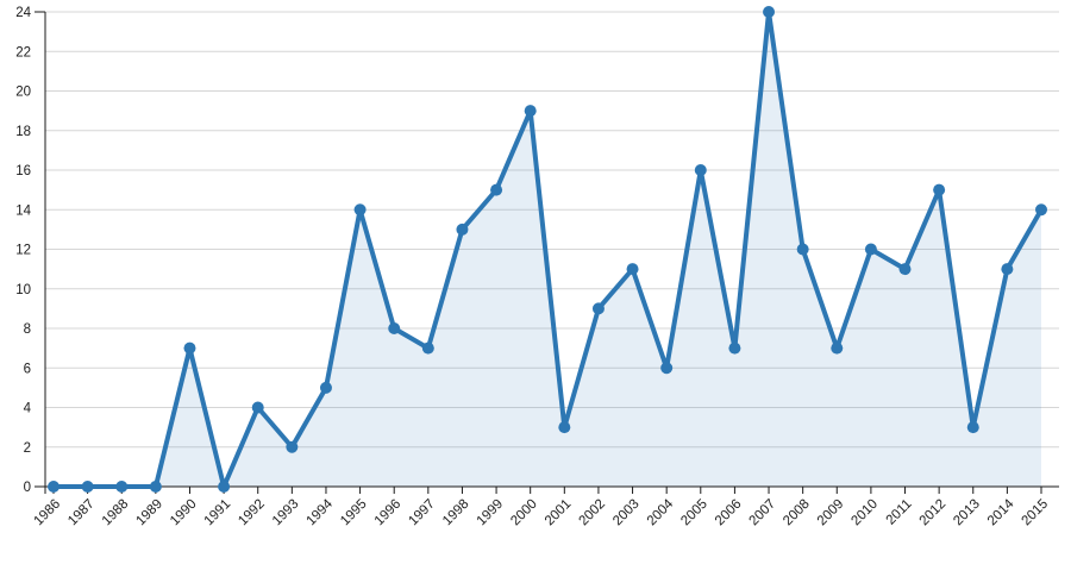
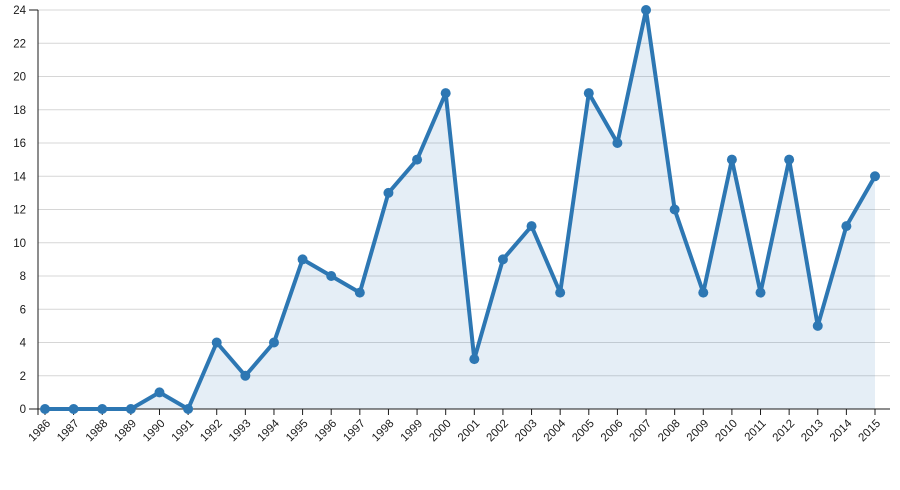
1990: 7 -> 1
1994: 5 -> 4
1995: 14 -> 9
2004: 6 -> 7
2005: 16 -> 19
2006: 7 -> 16
2010: 12 -> 15
2011: 11 -> 7
2013: 3 -> 5
